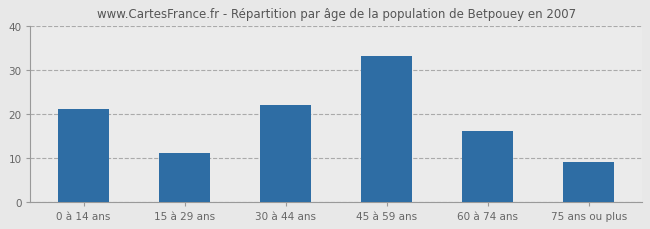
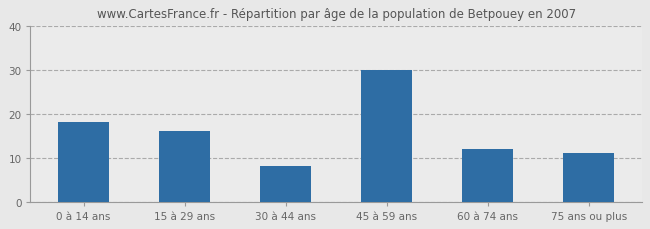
0 à 14 ans: 21 -> 18
15 à 29 ans: 11 -> 16
30 à 44 ans: 22 -> 8
45 à 59 ans: 33 -> 30
60 à 74 ans: 16 -> 12
75 ans ou plus: 9 -> 11
